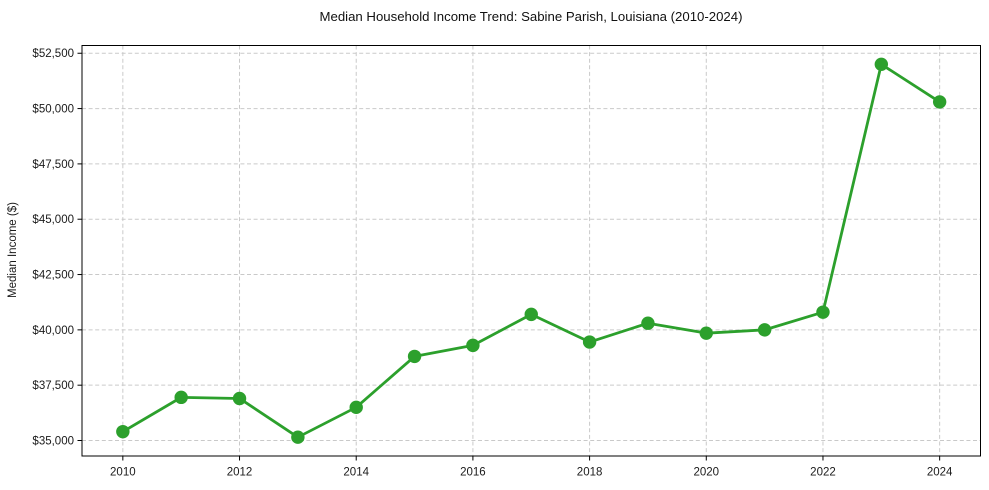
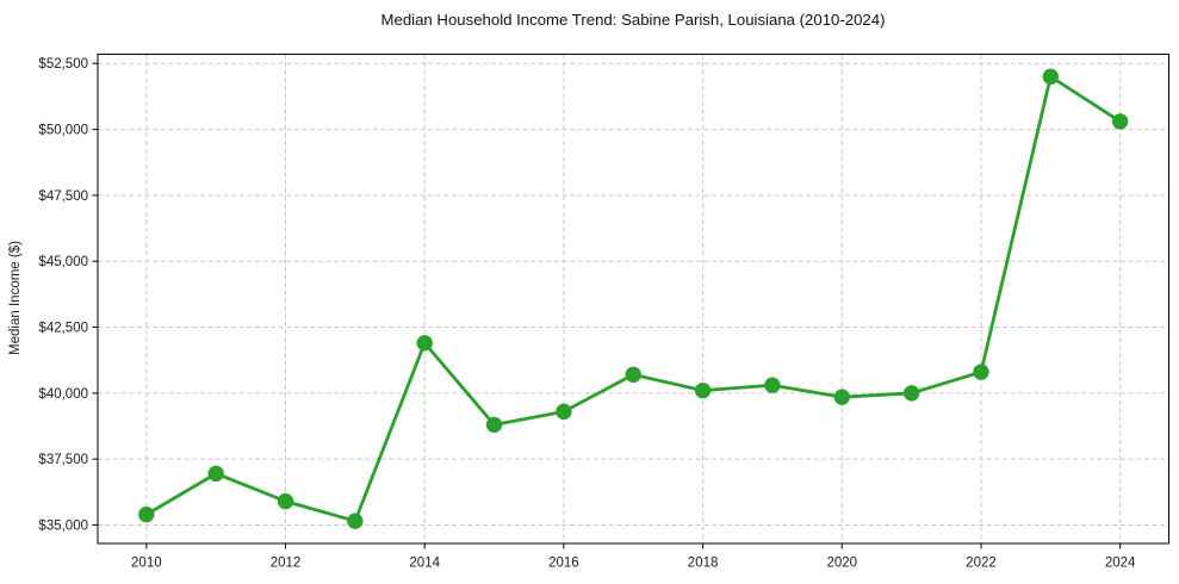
2012: $36900 -> $35900
2014: $36500 -> $41900
2018: $39400 -> $40100
